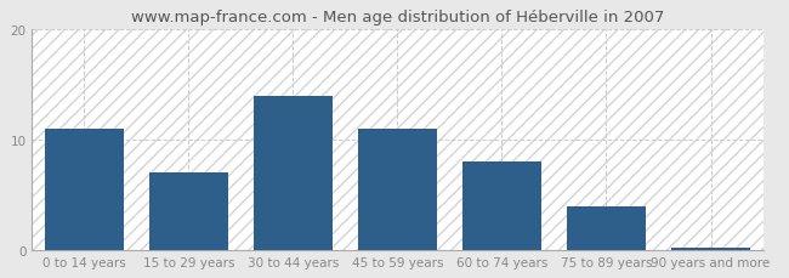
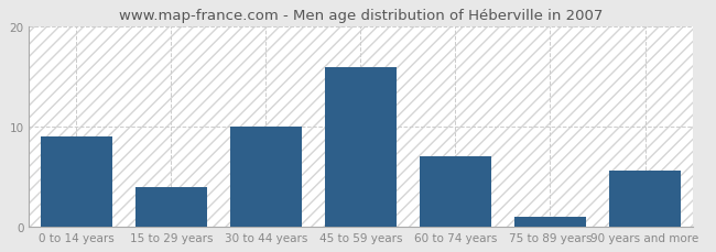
0 to 14 years: 11.0 -> 9.0
15 to 29 years: 7.0 -> 4.0
30 to 44 years: 14.0 -> 10.0
45 to 59 years: 11.0 -> 16.0
60 to 74 years: 8.0 -> 7.0
75 to 89 years: 4.0 -> 1.0
90 years and more: 0.2 -> 5.6
